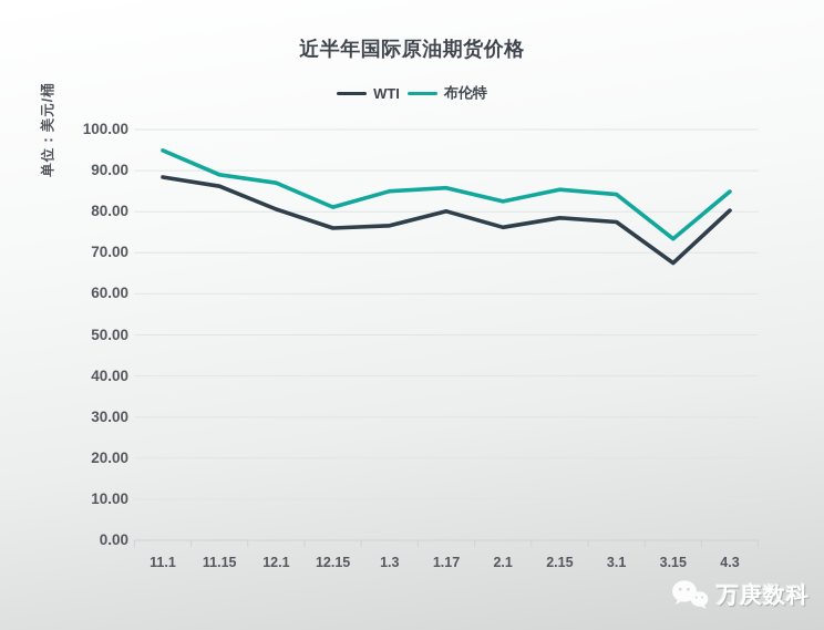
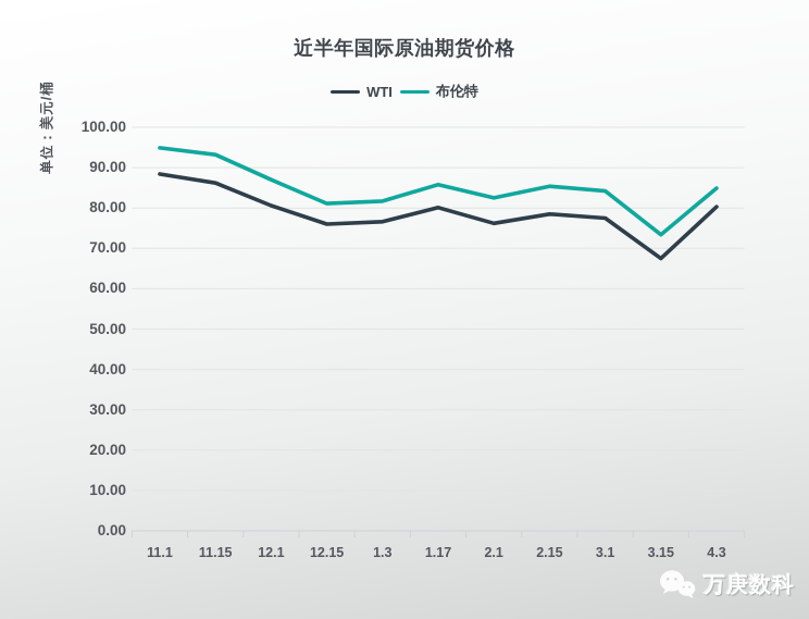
布伦特/11.15: 89 -> 93
布伦特/1.3: 85 -> 82
